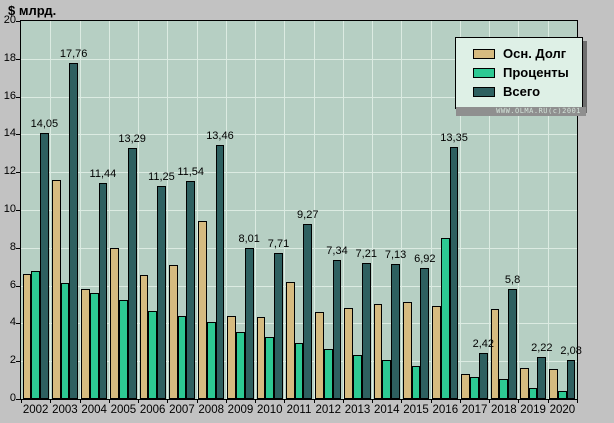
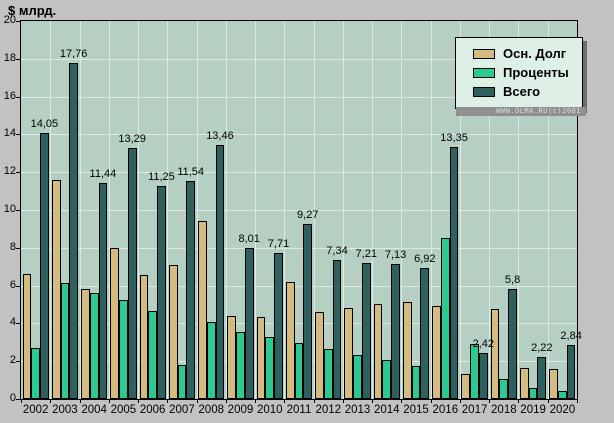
Проценты/2002: 6.8 -> 2.7
Проценты/2007: 4.4 -> 1.8
Проценты/2017: 1.1 -> 2.9
Всего/2020: 2,08 -> 2,84
